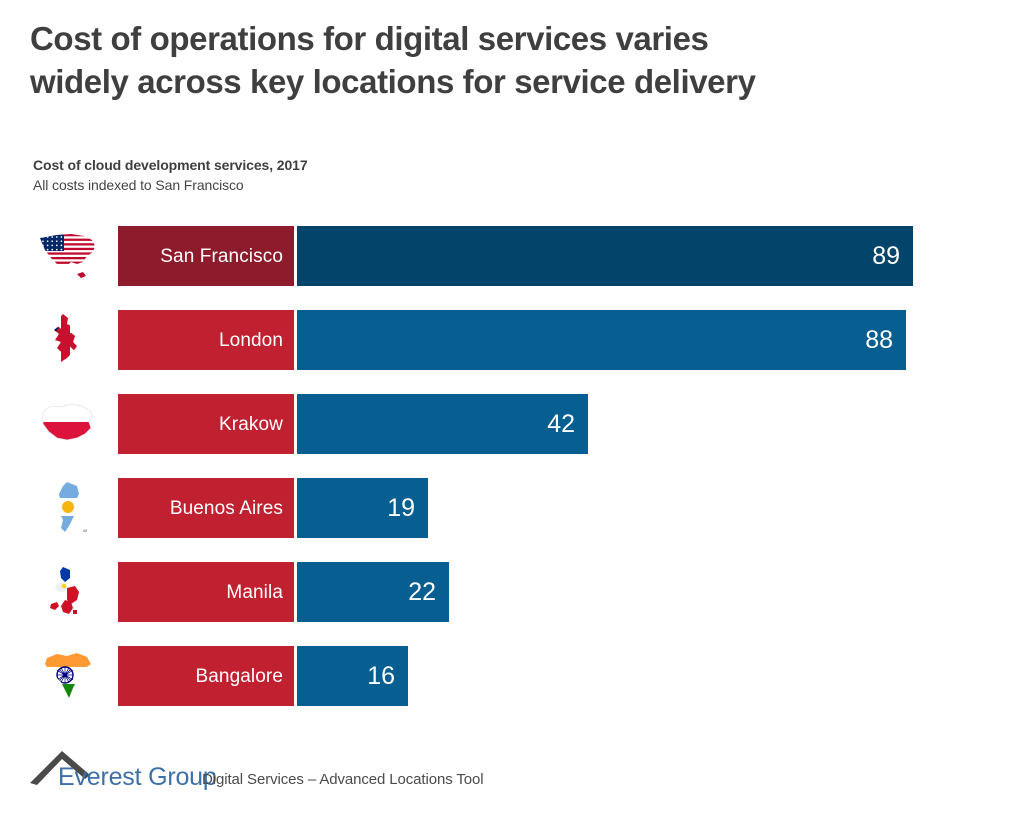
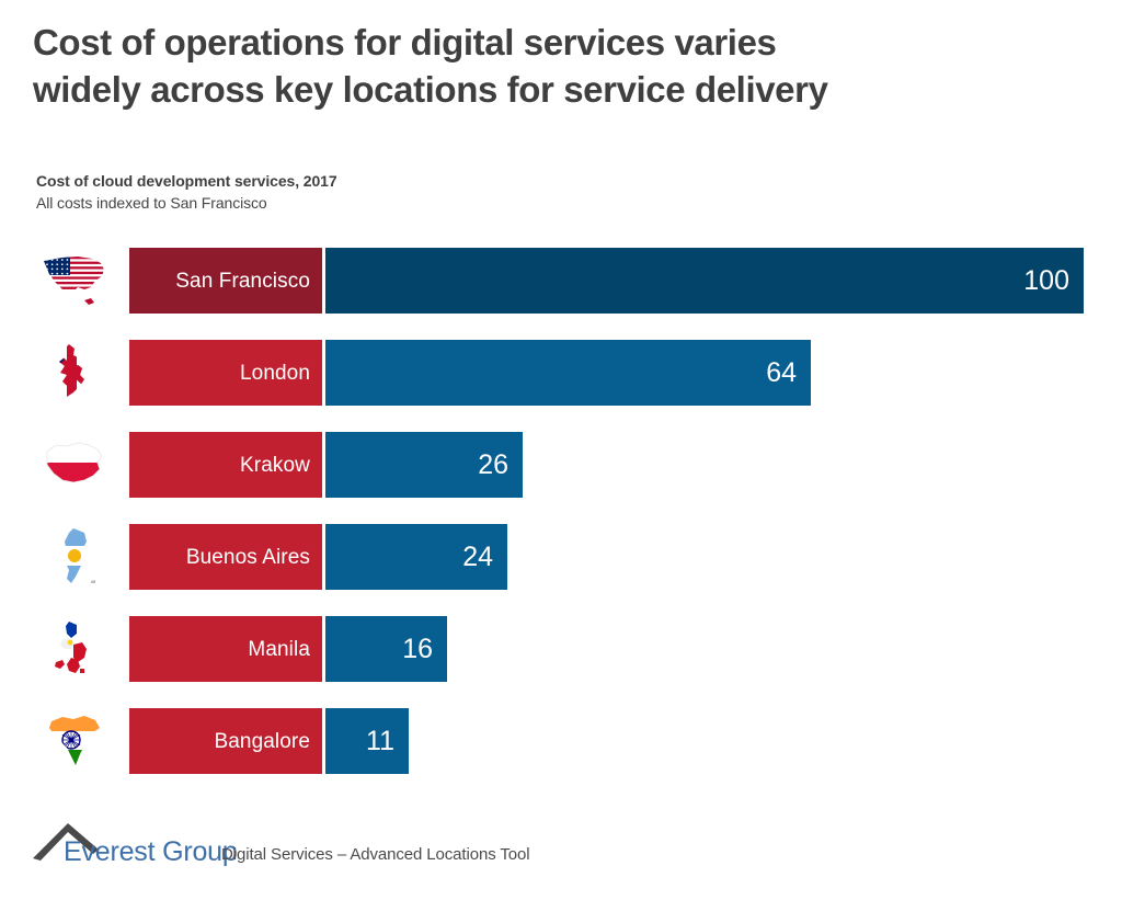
San Francisco: 89 -> 100
London: 88 -> 64
Krakow: 42 -> 26
Buenos Aires: 19 -> 24
Manila: 22 -> 16
Bangalore: 16 -> 11
